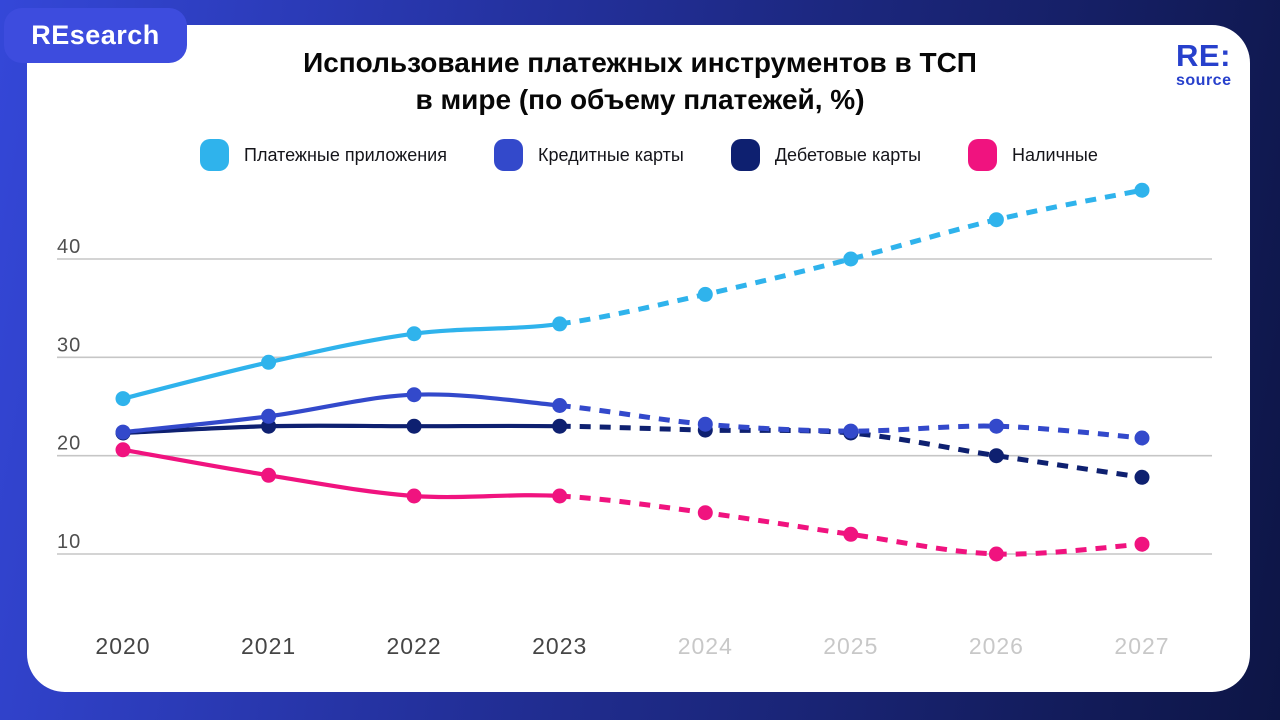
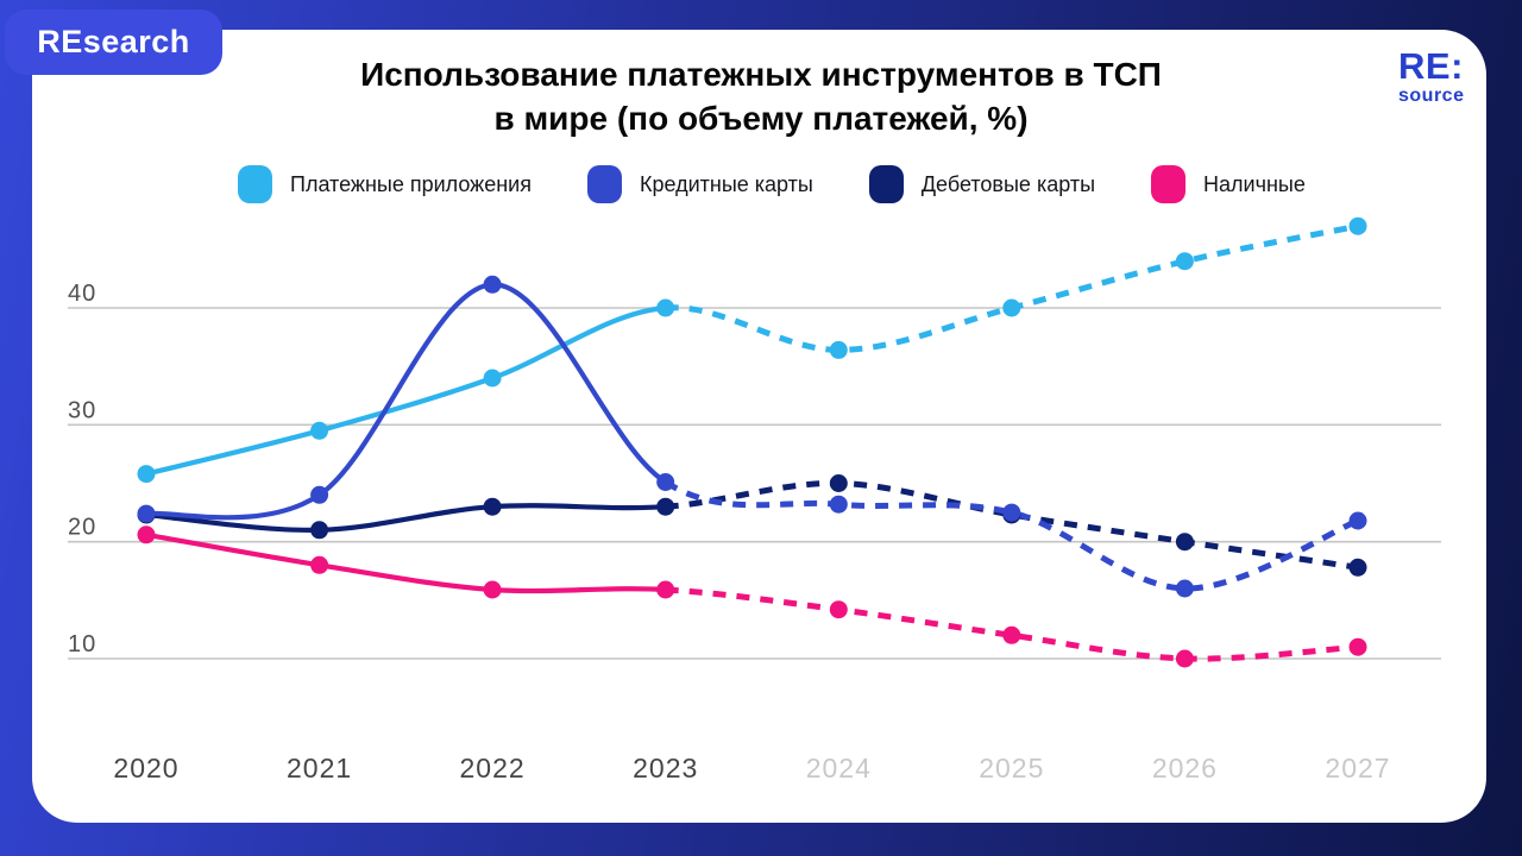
Дебетовые карты/2021: 23 -> 21
Платежные приложения/2022: 32 -> 34
Кредитные карты/2022: 26 -> 42
Платежные приложения/2023: 33 -> 40
Дебетовые карты/2024: 23 -> 25
Кредитные карты/2026: 23 -> 16
